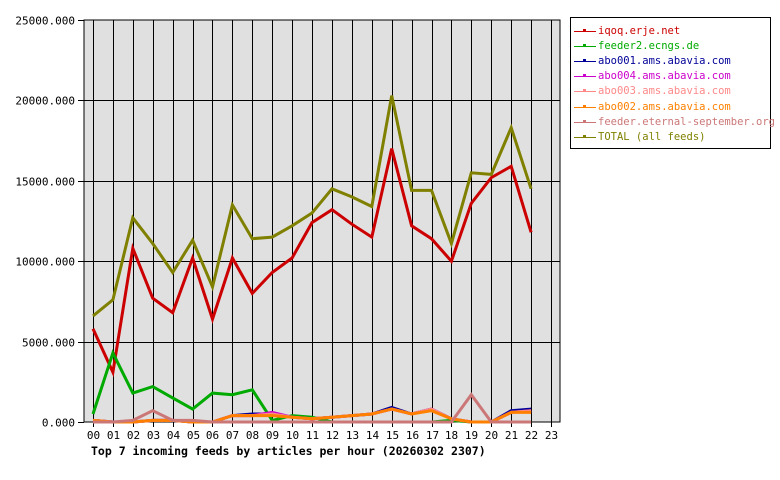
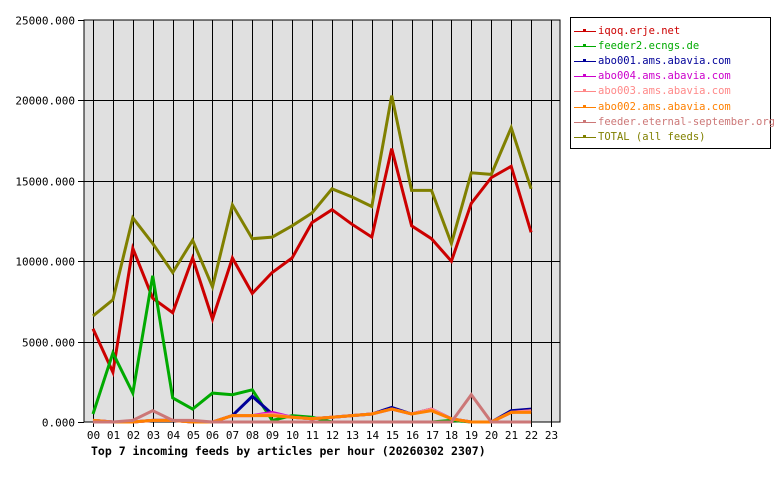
feeder2.ecngs.de/03: 2200 -> 9100
abo001.ams.abavia.com/08: 500 -> 1600
